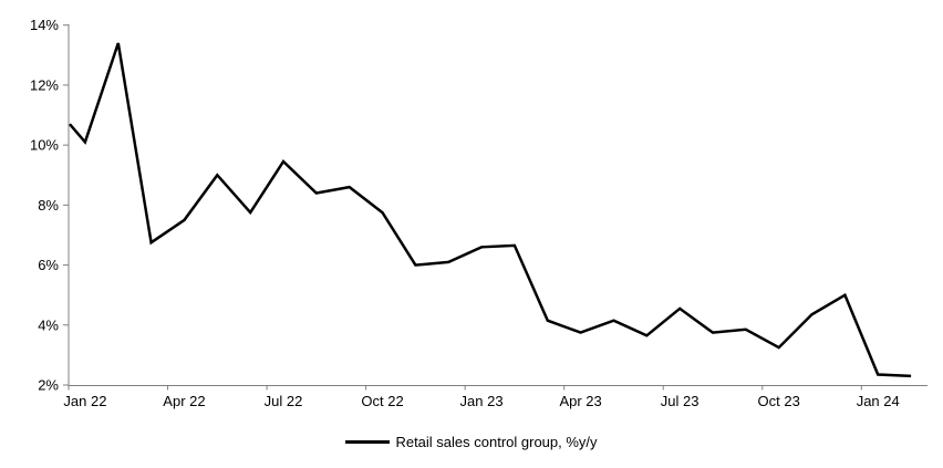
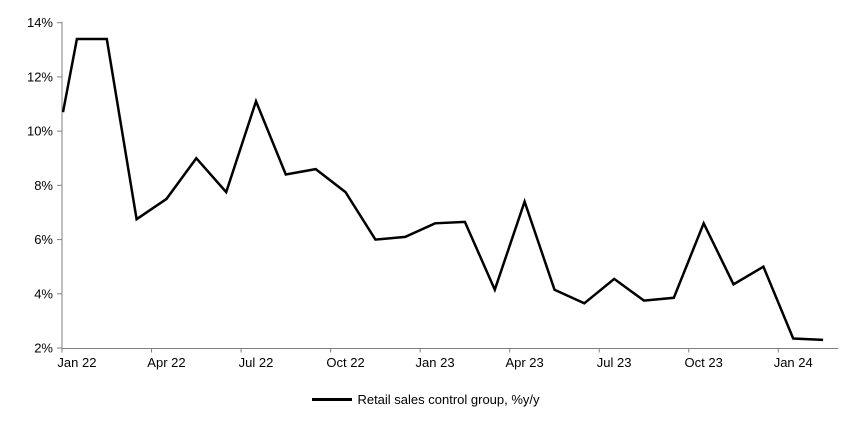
Jan 22: 10.1% -> 13.4%
Jul 22: 9.4% -> 11.1%
Apr 23: 3.8% -> 7.4%
Oct 23: 3.2% -> 6.6%
